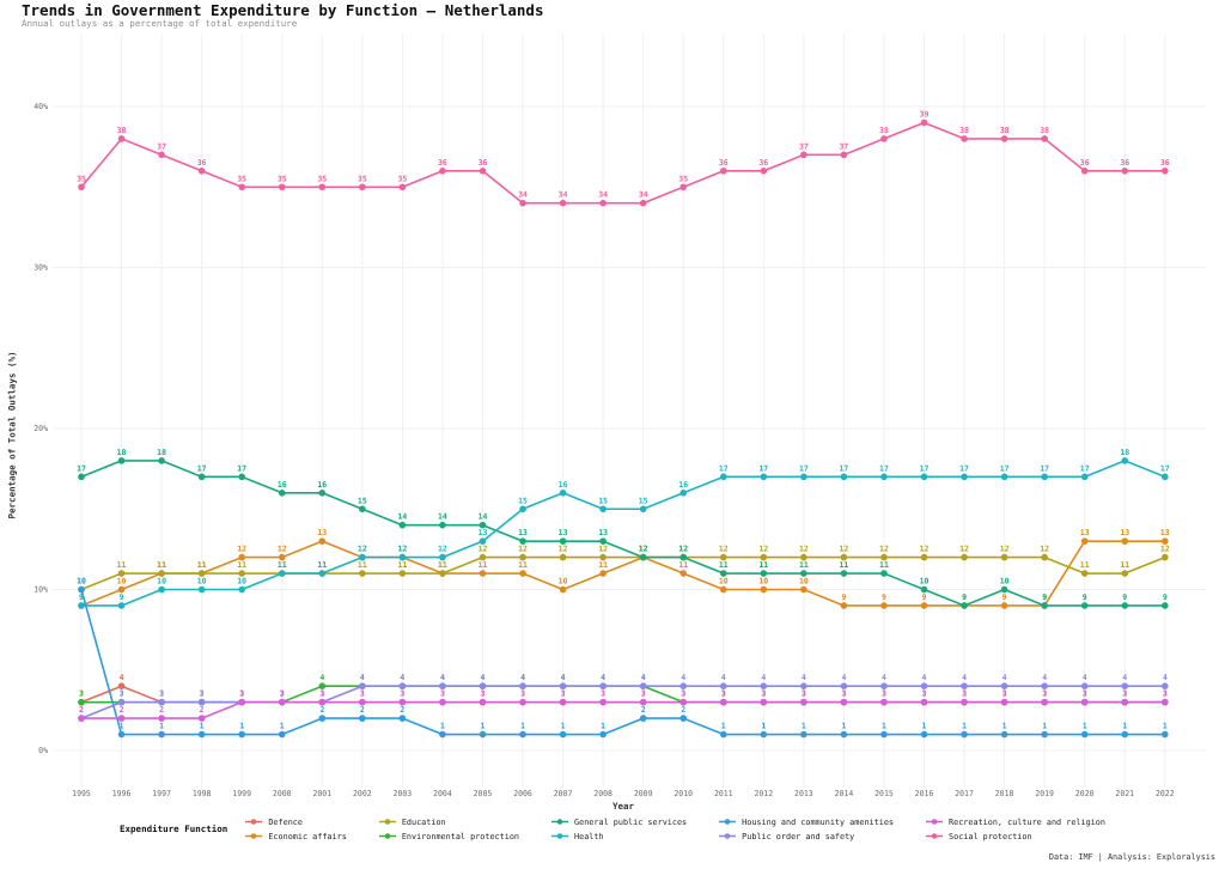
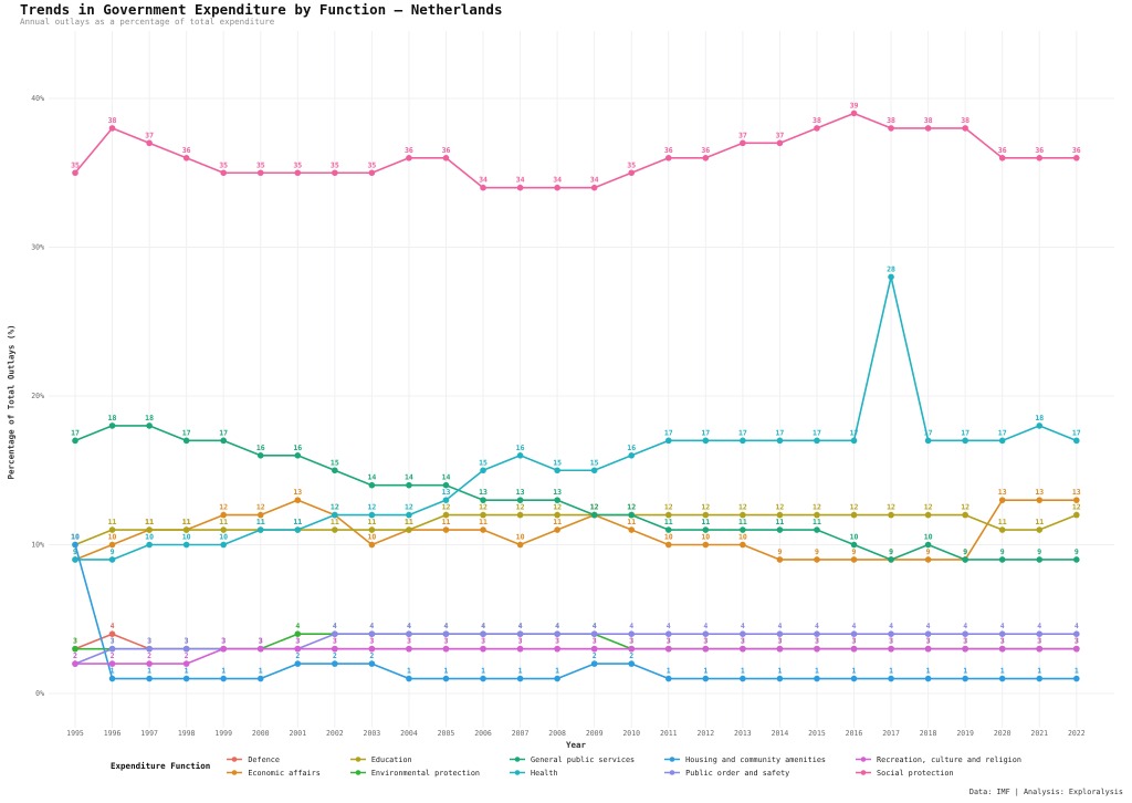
Economic affairs/2003: 12 -> 10
Health/2017: 17 -> 28
